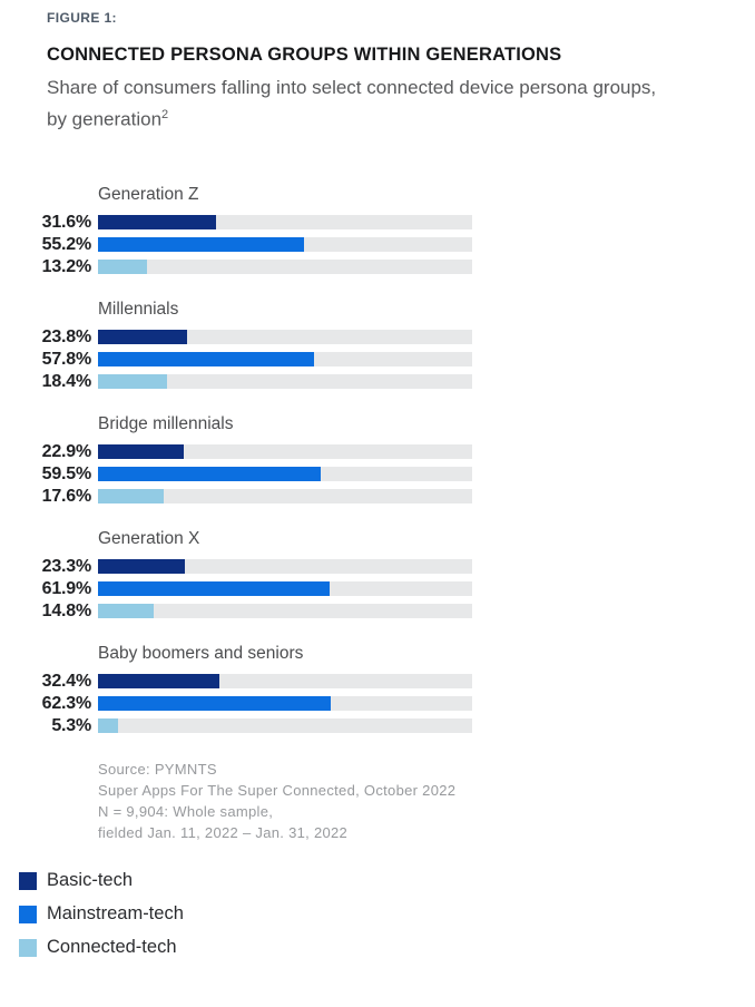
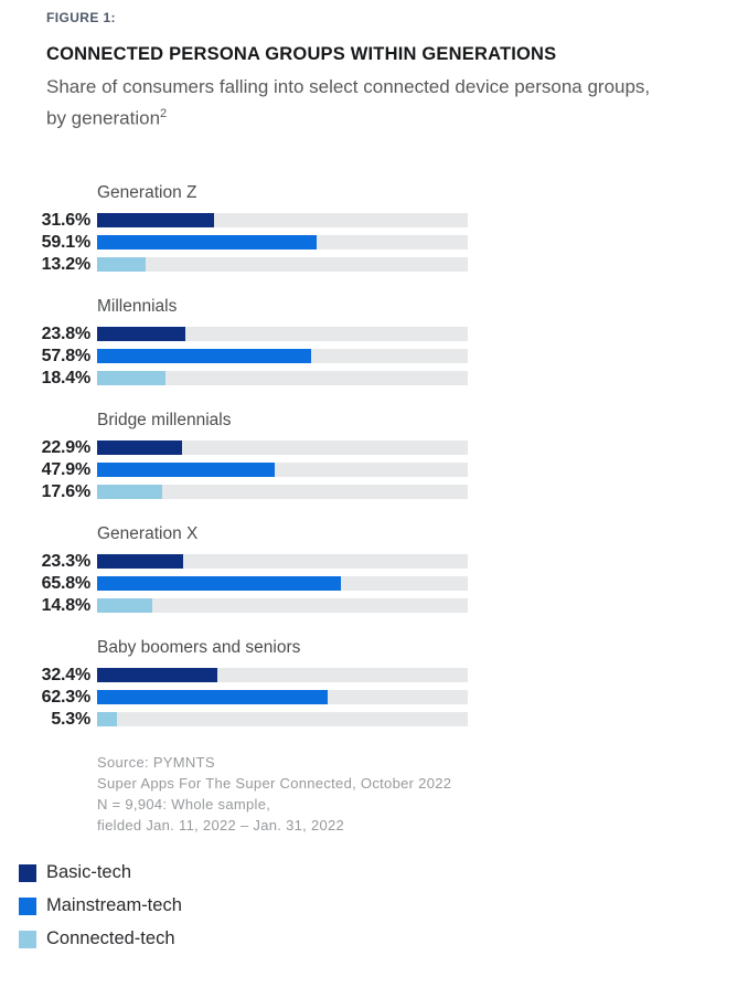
Mainstream-tech/Generation Z: 55.2% -> 59.1%
Mainstream-tech/Bridge millennials: 59.5% -> 47.9%
Mainstream-tech/Generation X: 61.9% -> 65.8%
